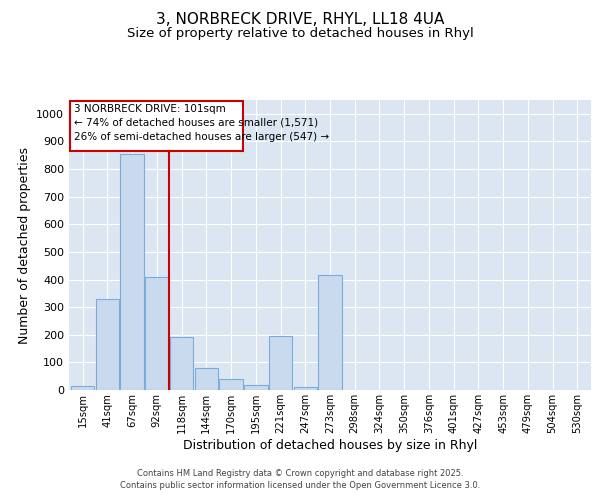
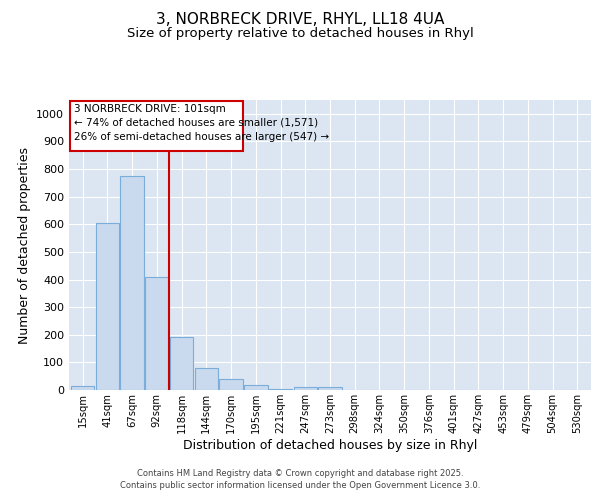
41sqm: 330 -> 605
67sqm: 855 -> 775
221sqm: 195 -> 5
273sqm: 415 -> 10
